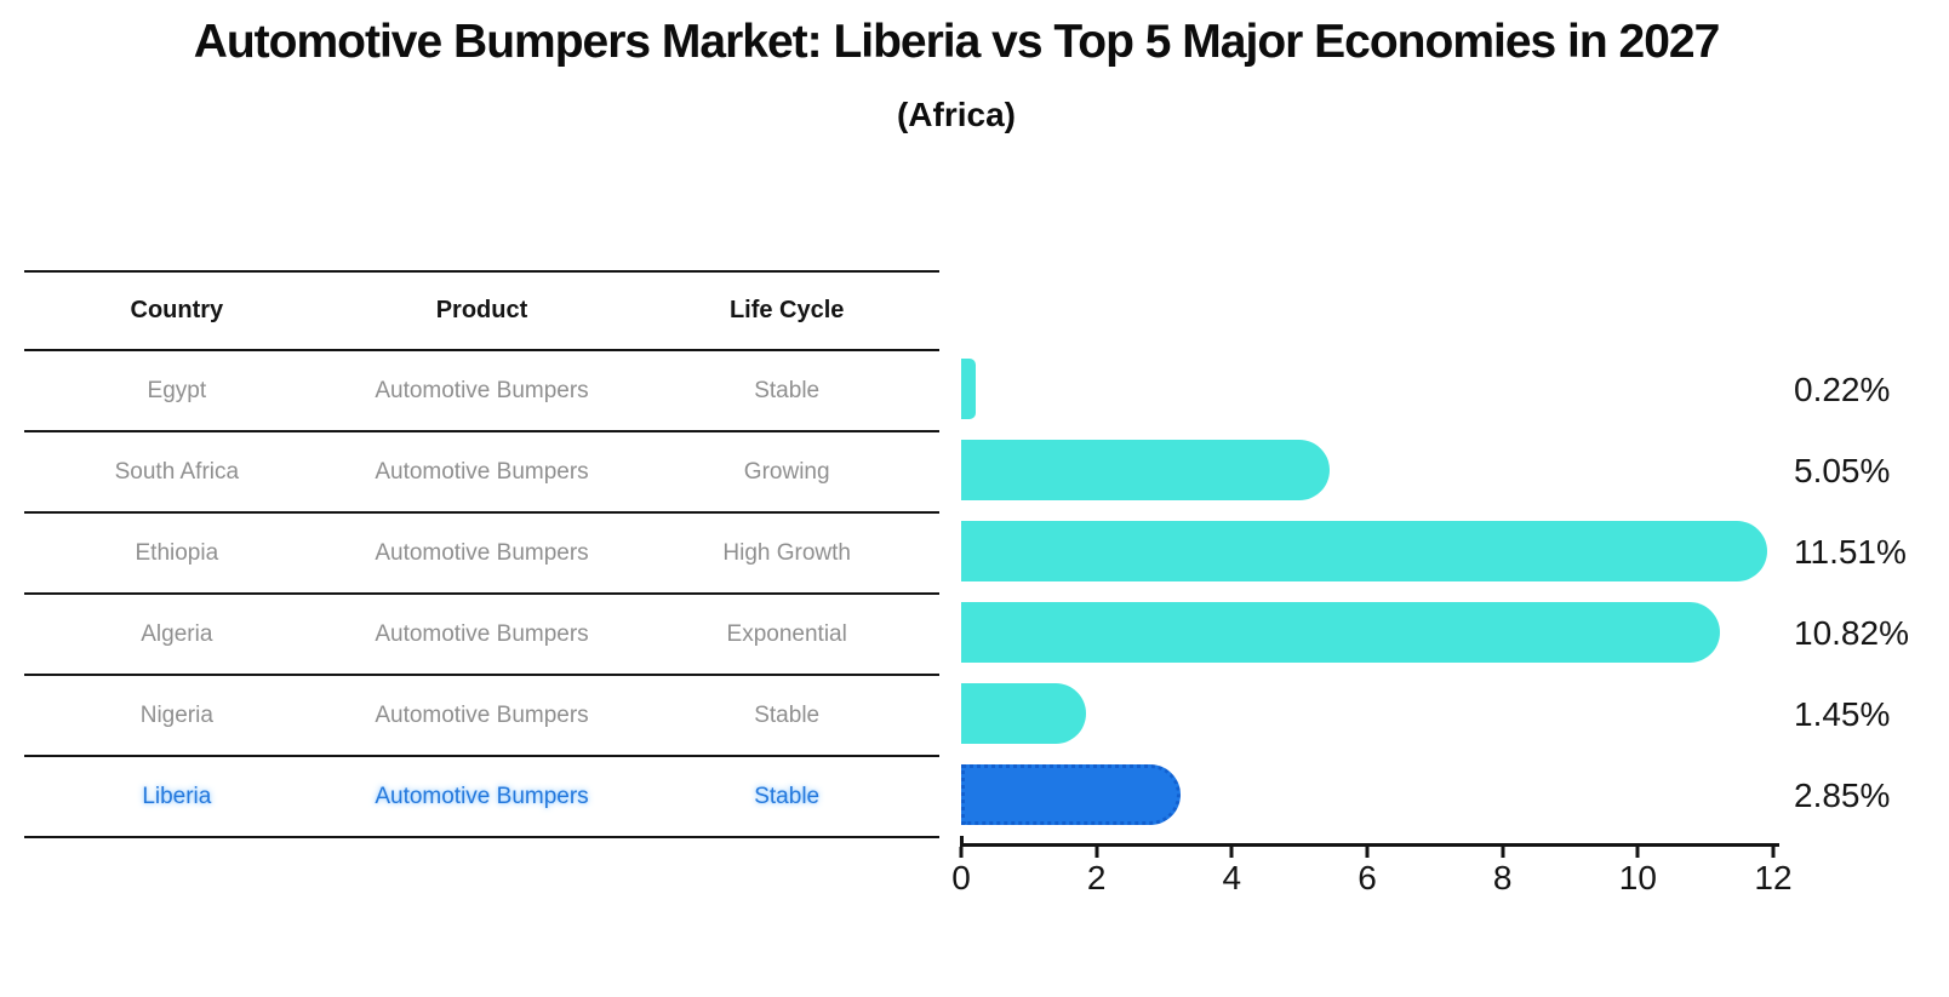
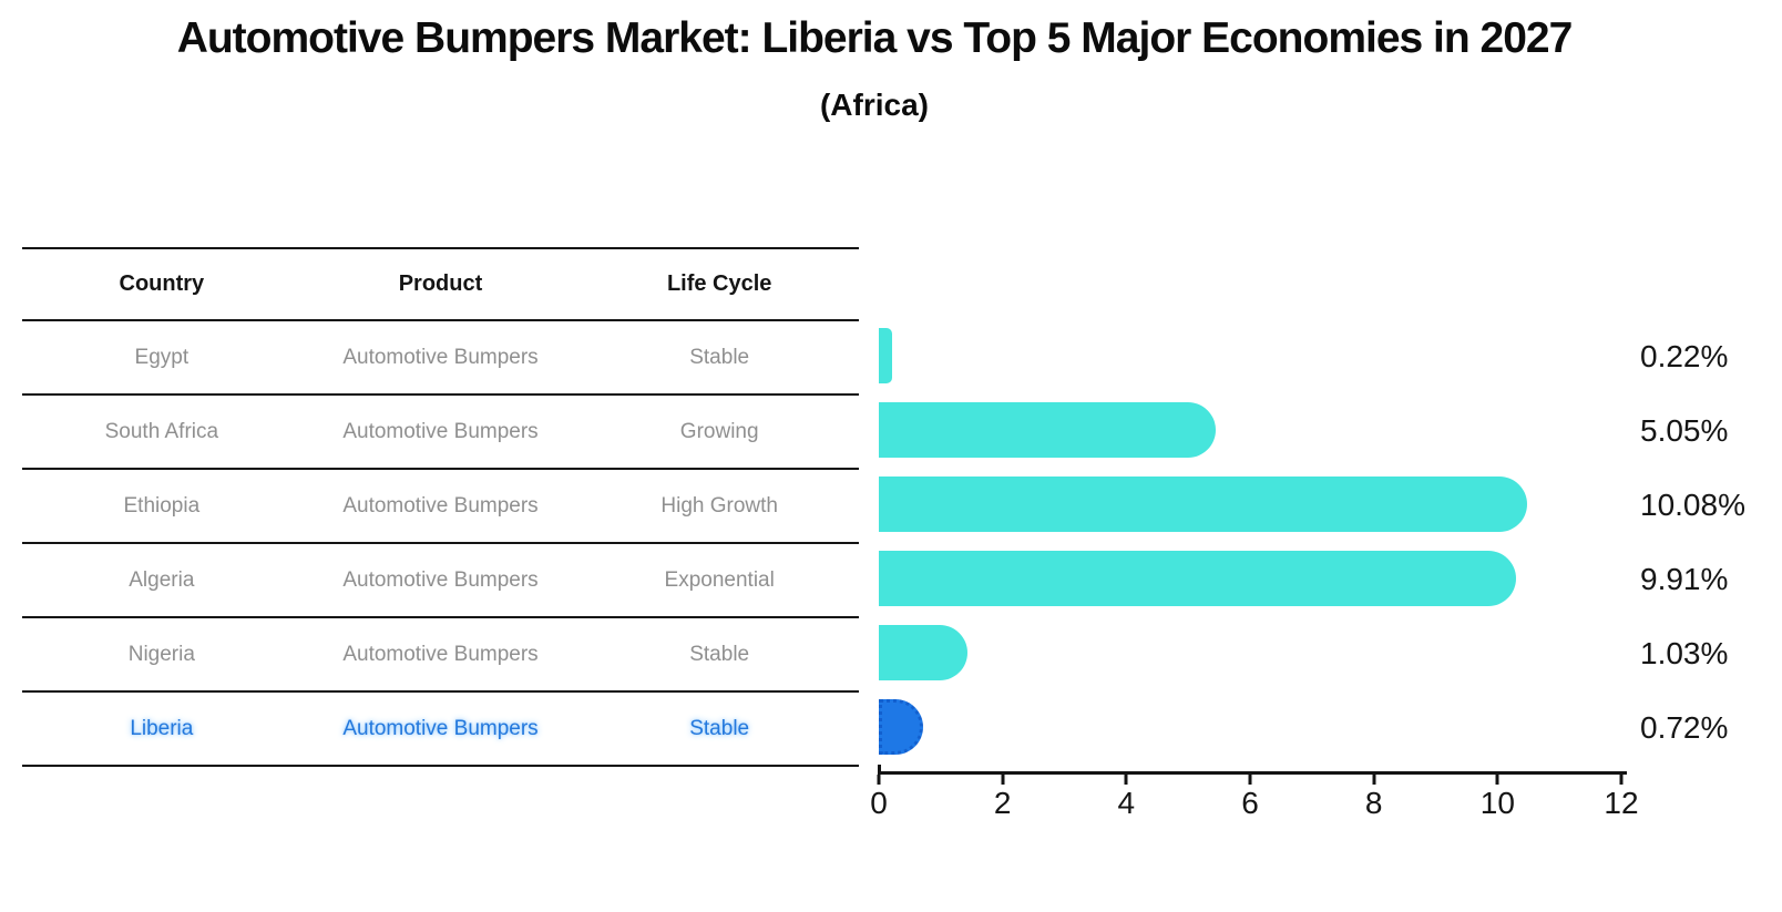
Ethiopia: 11.51% -> 10.08%
Algeria: 10.82% -> 9.91%
Nigeria: 1.45% -> 1.03%
Liberia: 2.85% -> 0.72%
